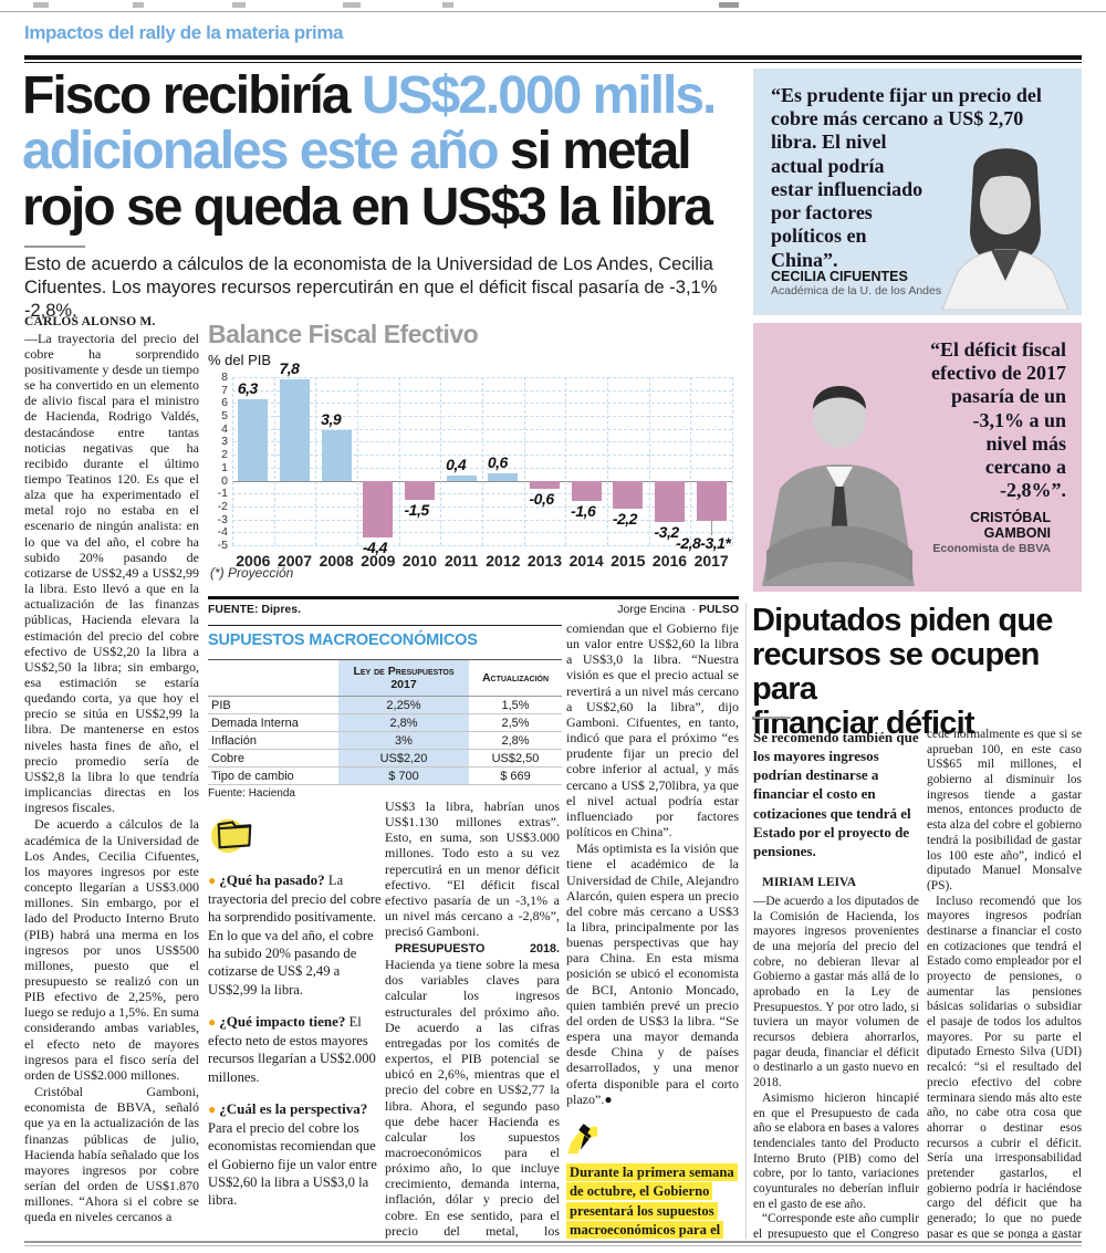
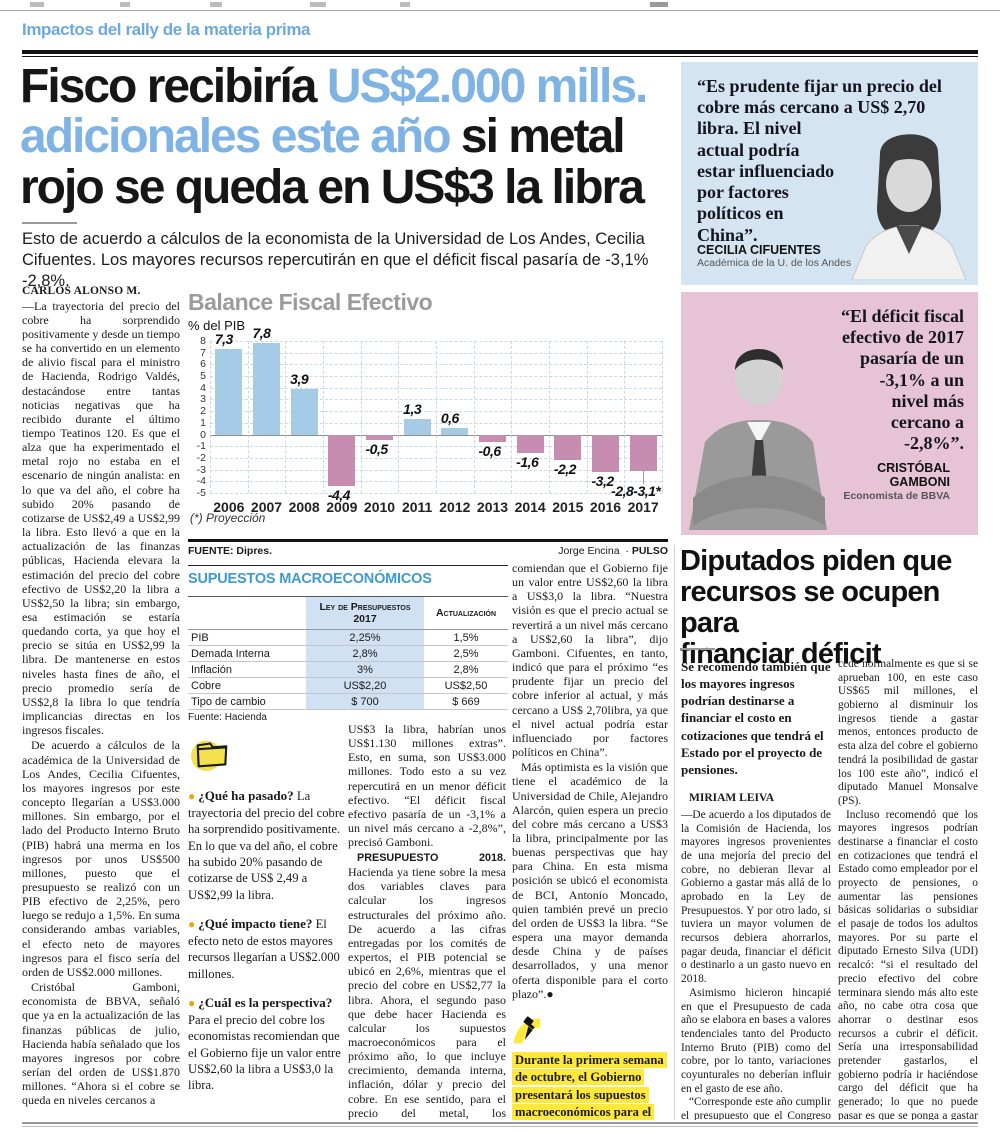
2006: 6,3 -> 7,3
2010: -1,5 -> -0,5
2011: 0,4 -> 1,3
